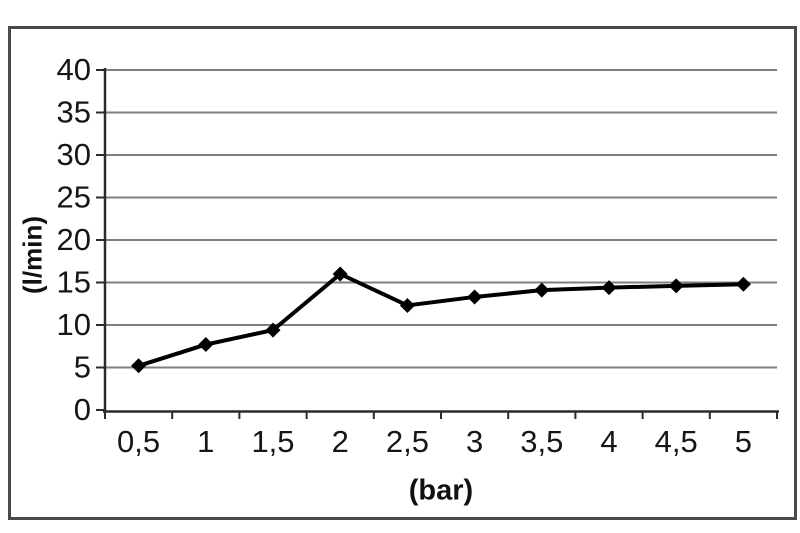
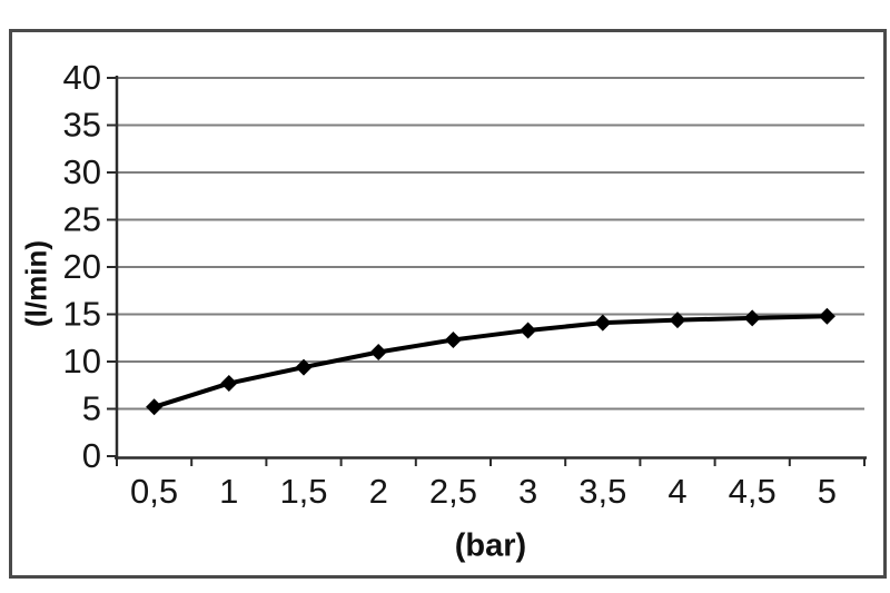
2: 16 -> 11
